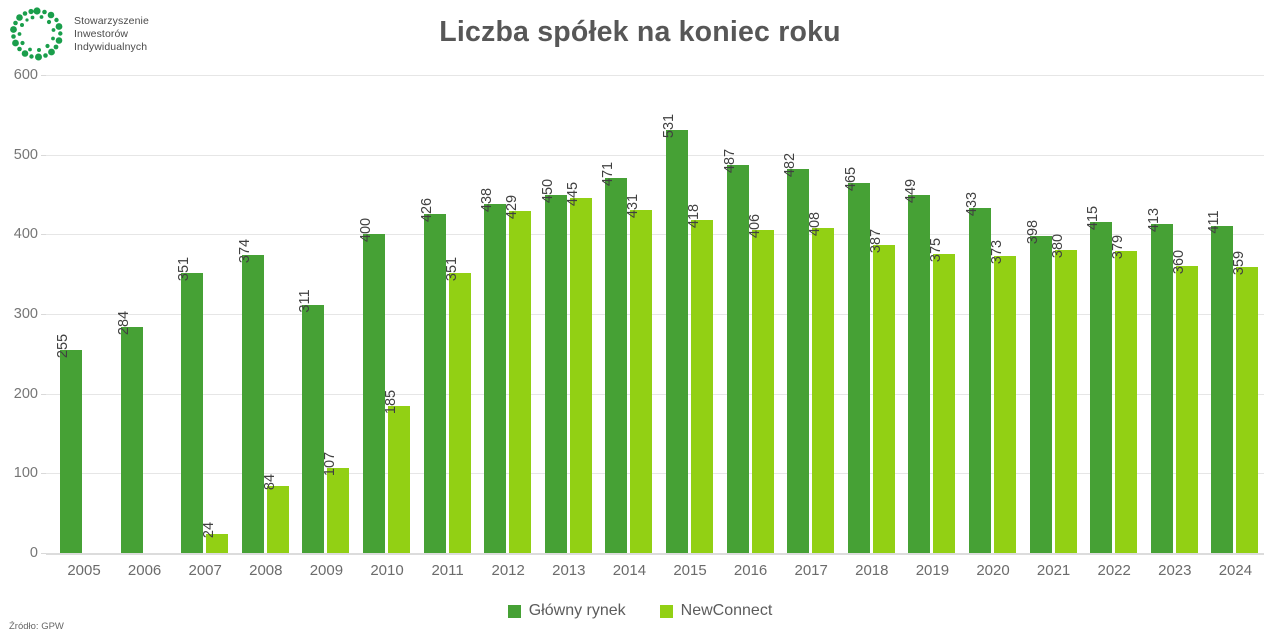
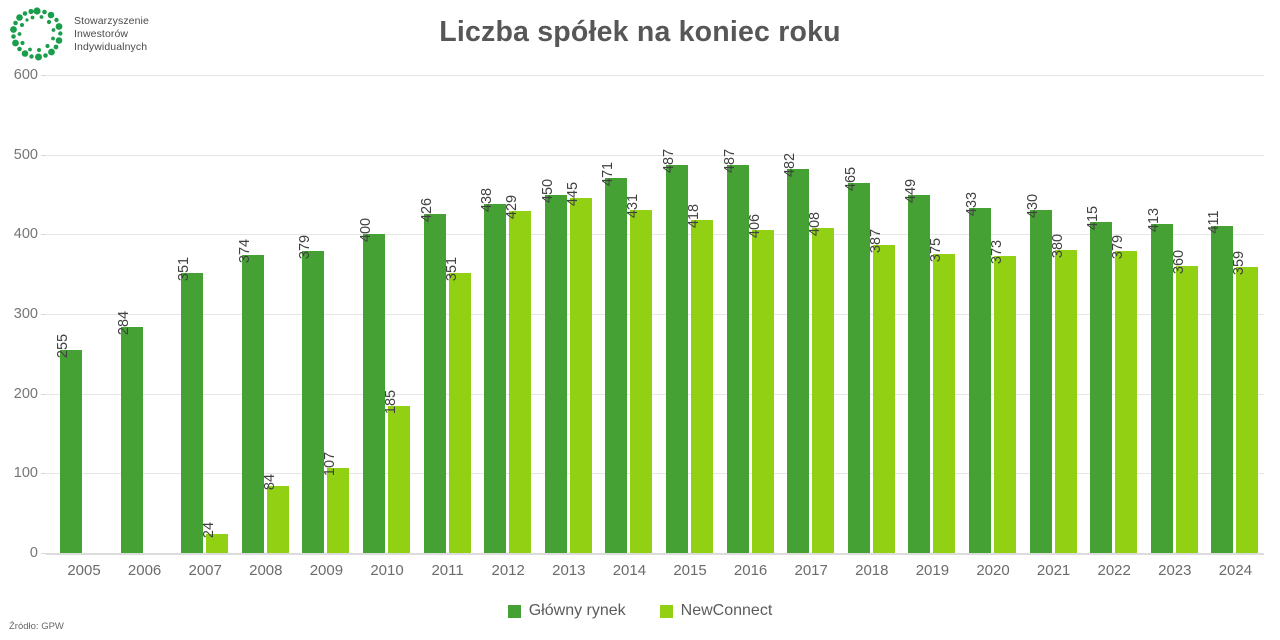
Główny rynek/2009: 311 -> 379
Główny rynek/2015: 531 -> 487
Główny rynek/2021: 398 -> 430
